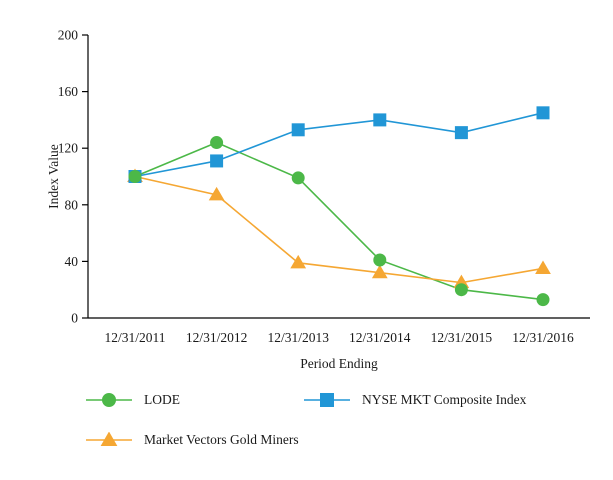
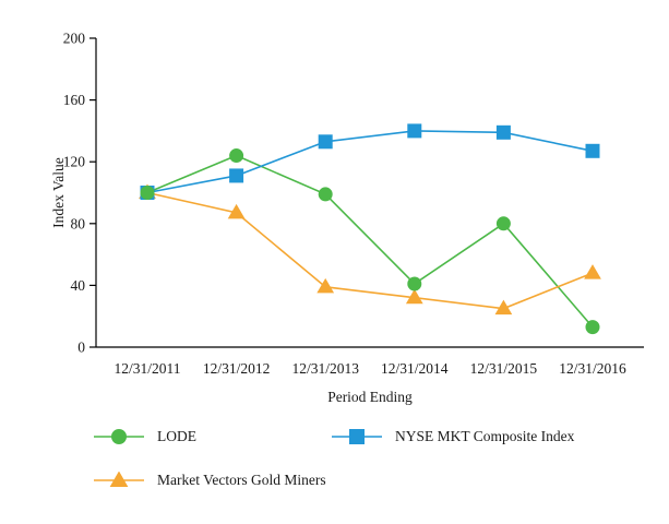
LODE/12/31/2015: 20 -> 80
NYSE MKT Composite Index/12/31/2015: 131 -> 139
NYSE MKT Composite Index/12/31/2016: 145 -> 127
Market Vectors Gold Miners/12/31/2016: 35 -> 48
